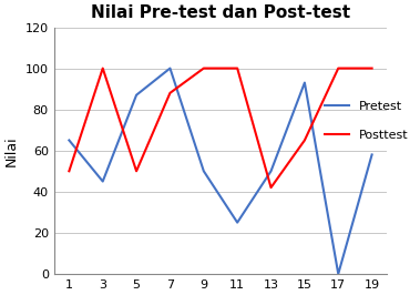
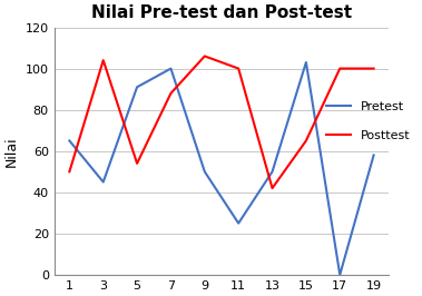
Posttest/3: 100 -> 104
Pretest/5: 87 -> 91
Posttest/5: 50 -> 54
Posttest/9: 100 -> 106
Pretest/15: 93 -> 103
